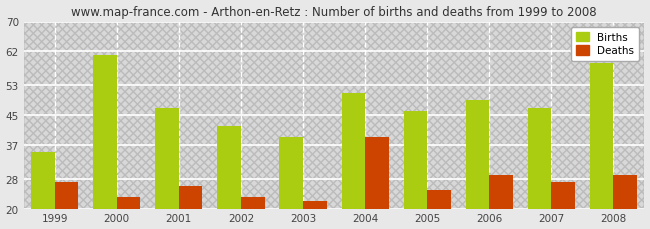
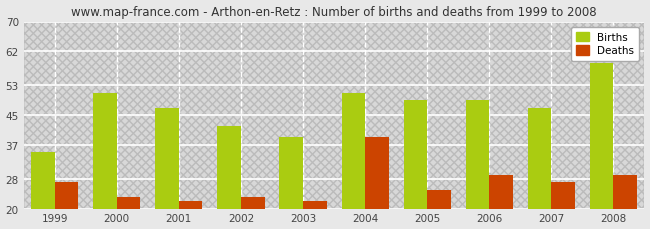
Births/2000: 61 -> 51
Deaths/2001: 26 -> 22
Births/2005: 46 -> 49
